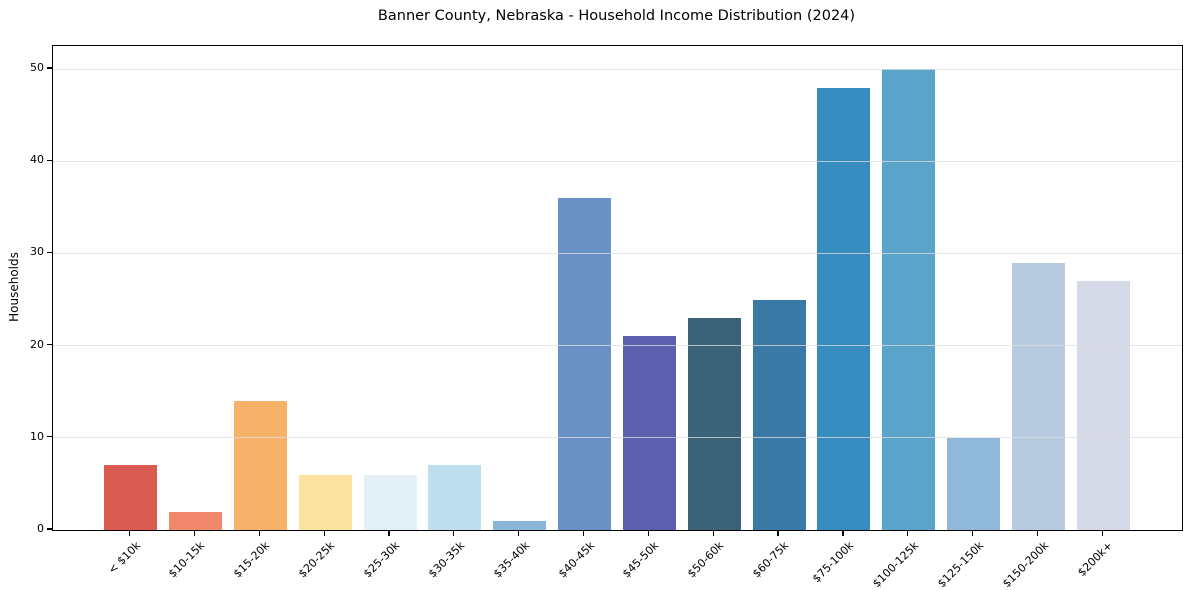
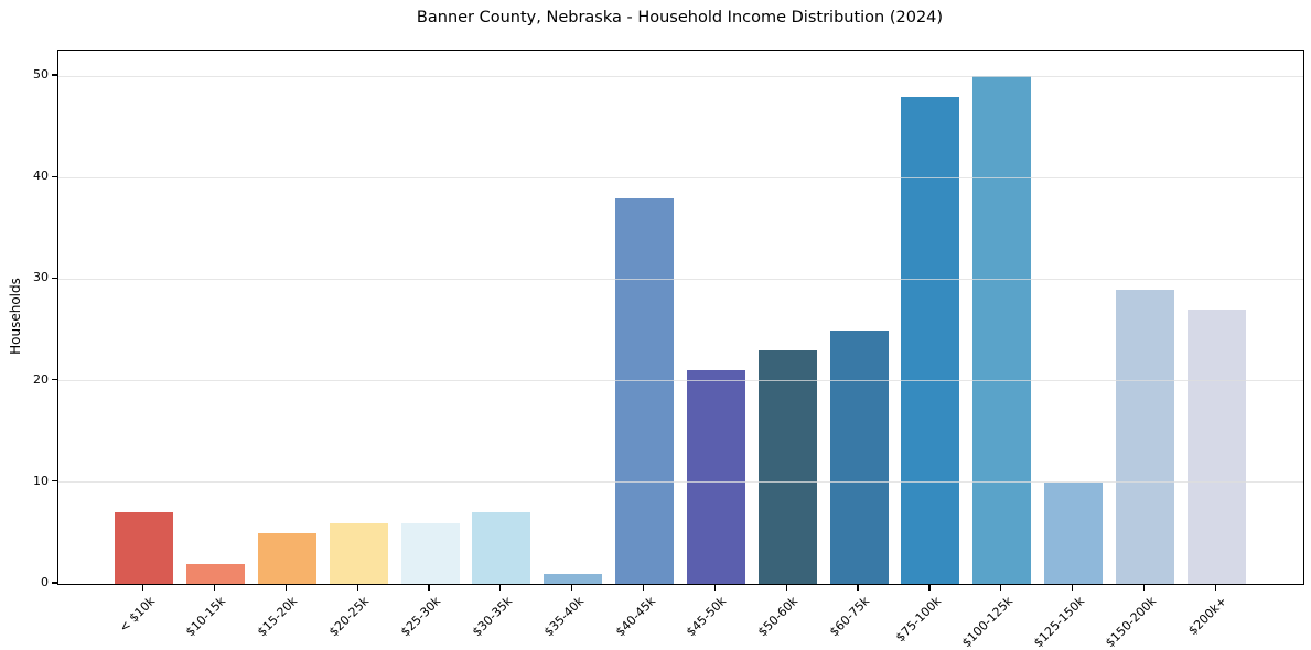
$15-20k: 14 -> 5
$40-45k: 36 -> 38
